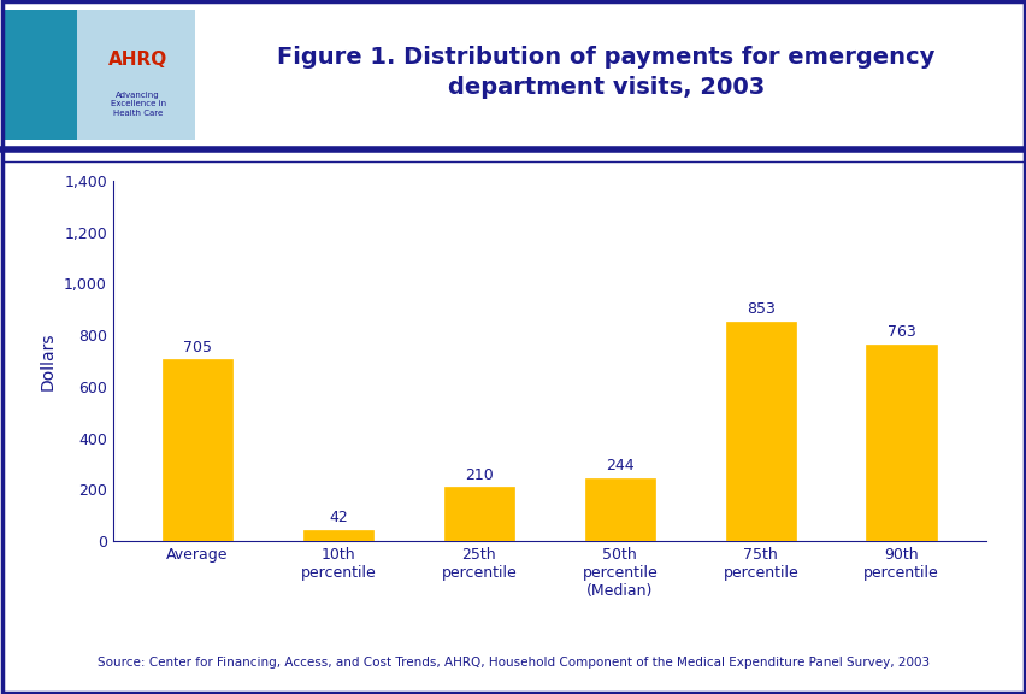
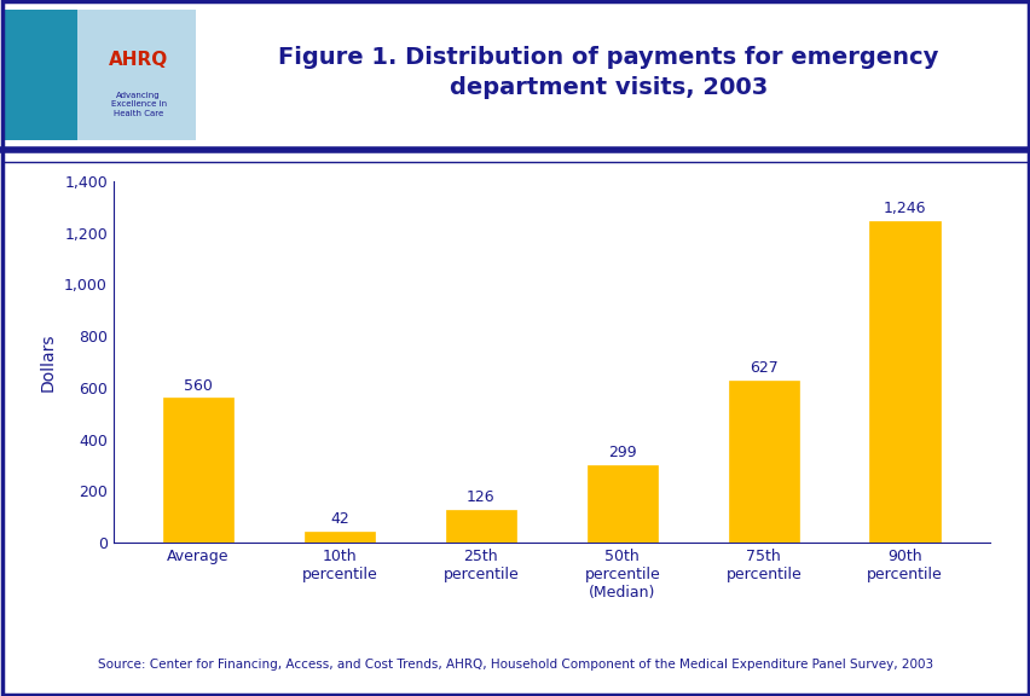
Average: 705 -> 560
25th percentile: 210 -> 126
50th percentile (Median): 244 -> 299
75th percentile: 853 -> 627
90th percentile: 763 -> 1,246
